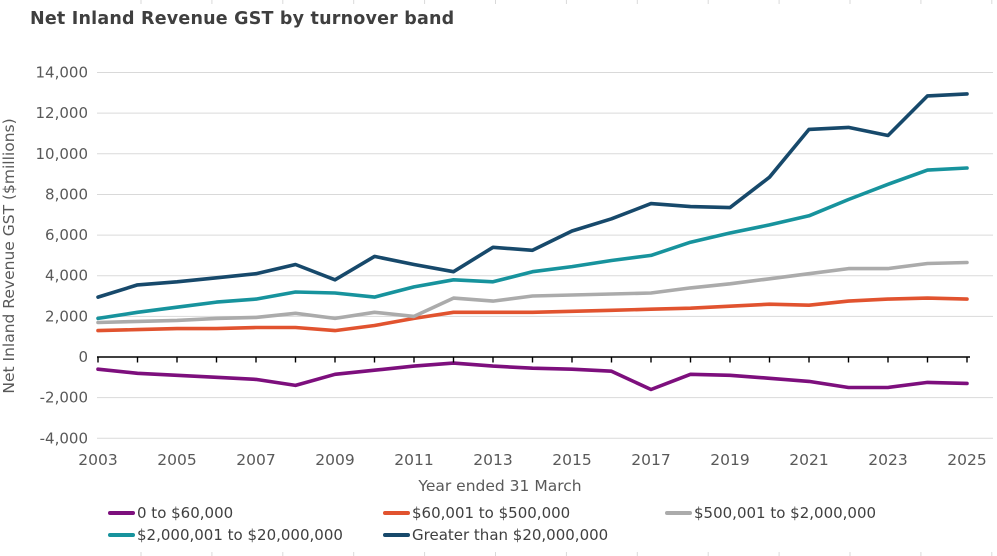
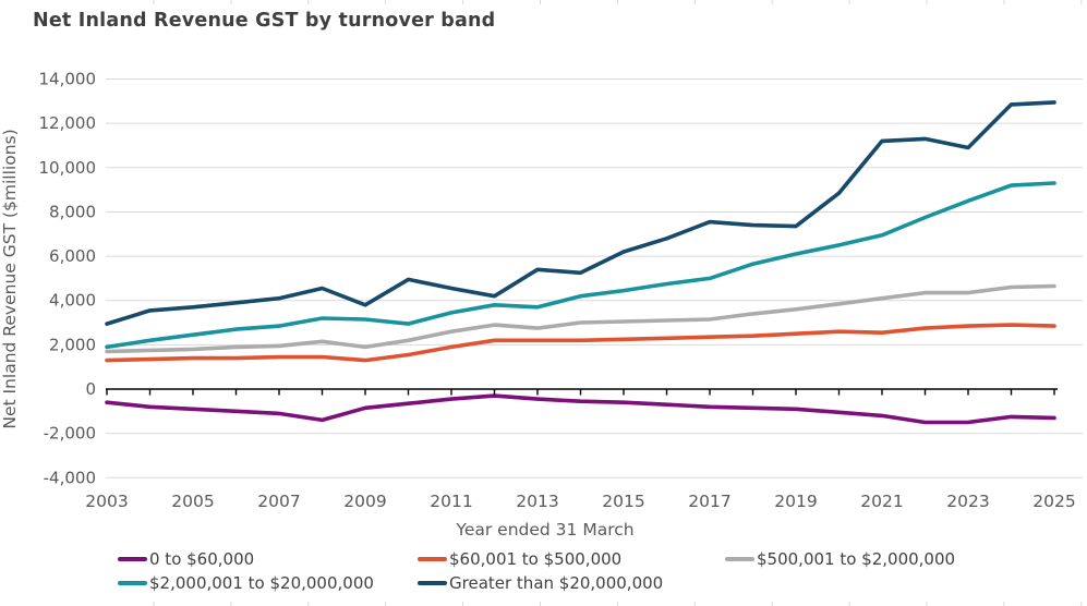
$500,001 to $2,000,000/2011: 2000 -> 2600
0 to $60,000/2017: -1600 -> -800
